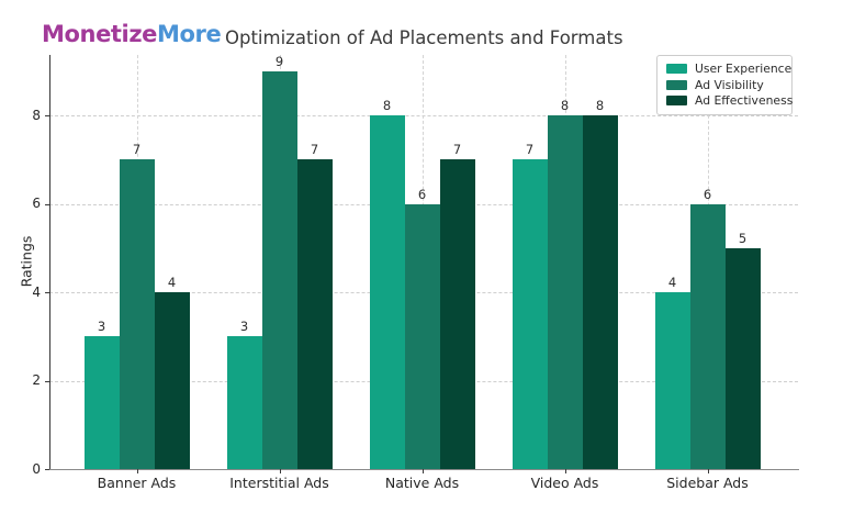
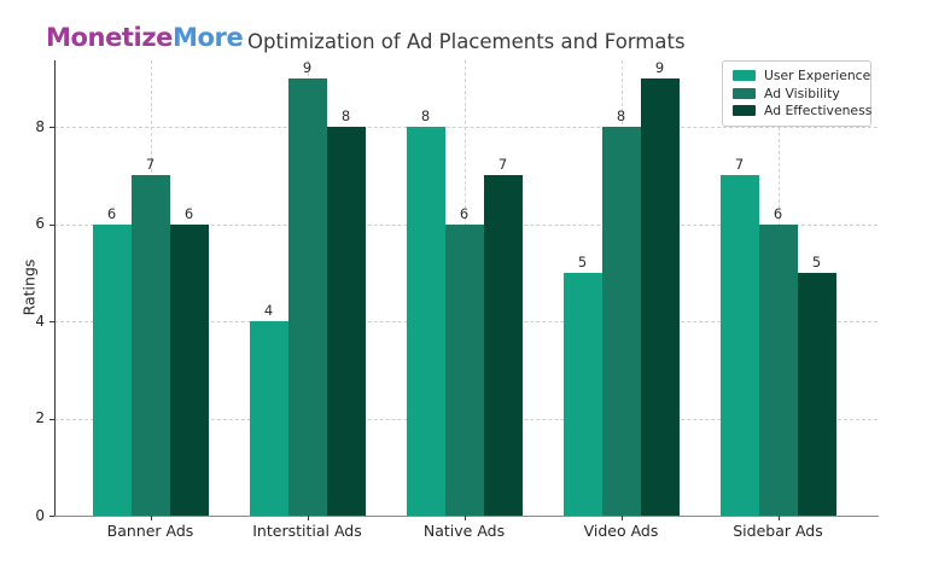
User Experience/Banner Ads: 3 -> 6
Ad Effectiveness/Banner Ads: 4 -> 6
User Experience/Interstitial Ads: 3 -> 4
Ad Effectiveness/Interstitial Ads: 7 -> 8
User Experience/Video Ads: 7 -> 5
Ad Effectiveness/Video Ads: 8 -> 9
User Experience/Sidebar Ads: 4 -> 7
